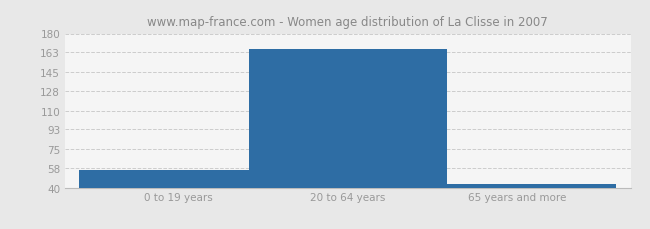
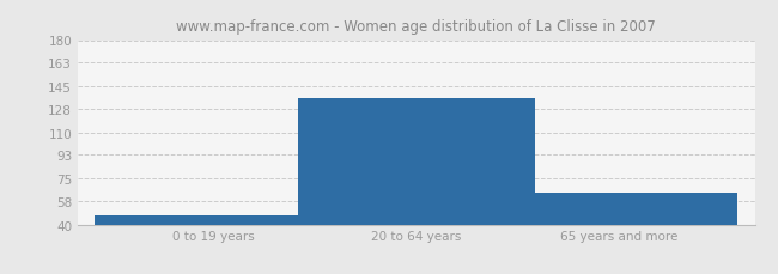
0 to 19 years: 56 -> 47
20 to 64 years: 166 -> 136
65 years and more: 43 -> 64
